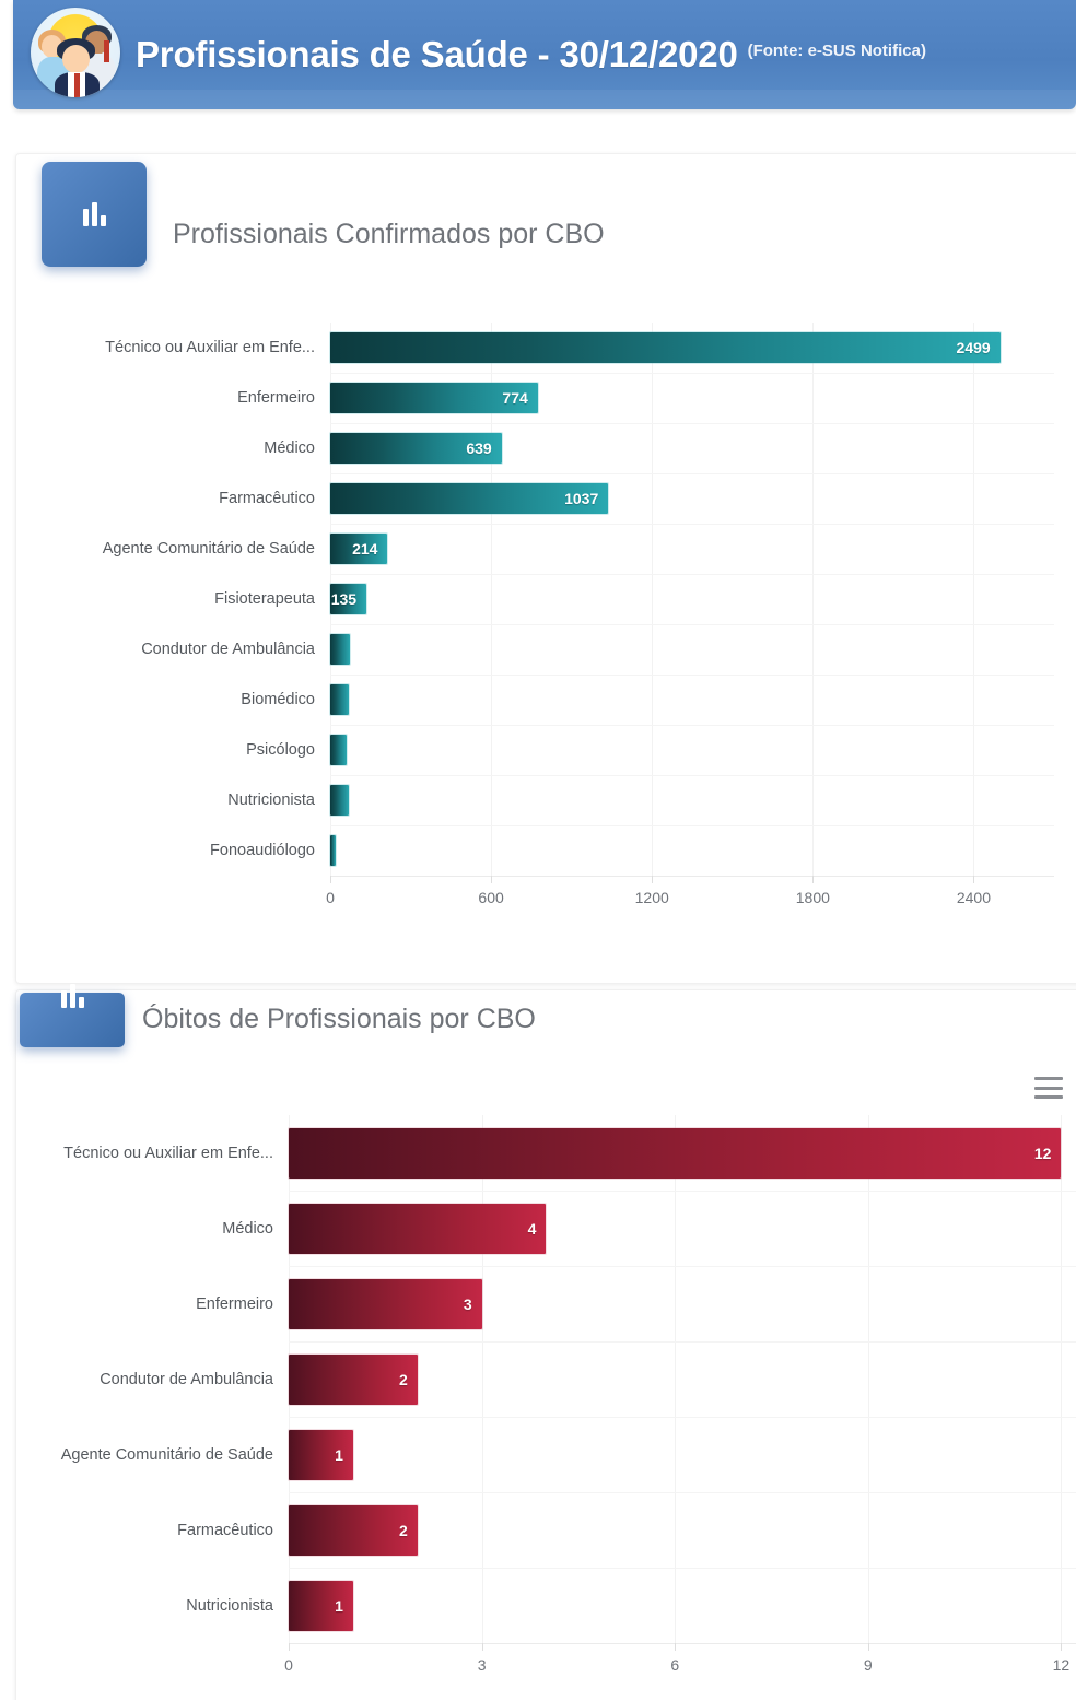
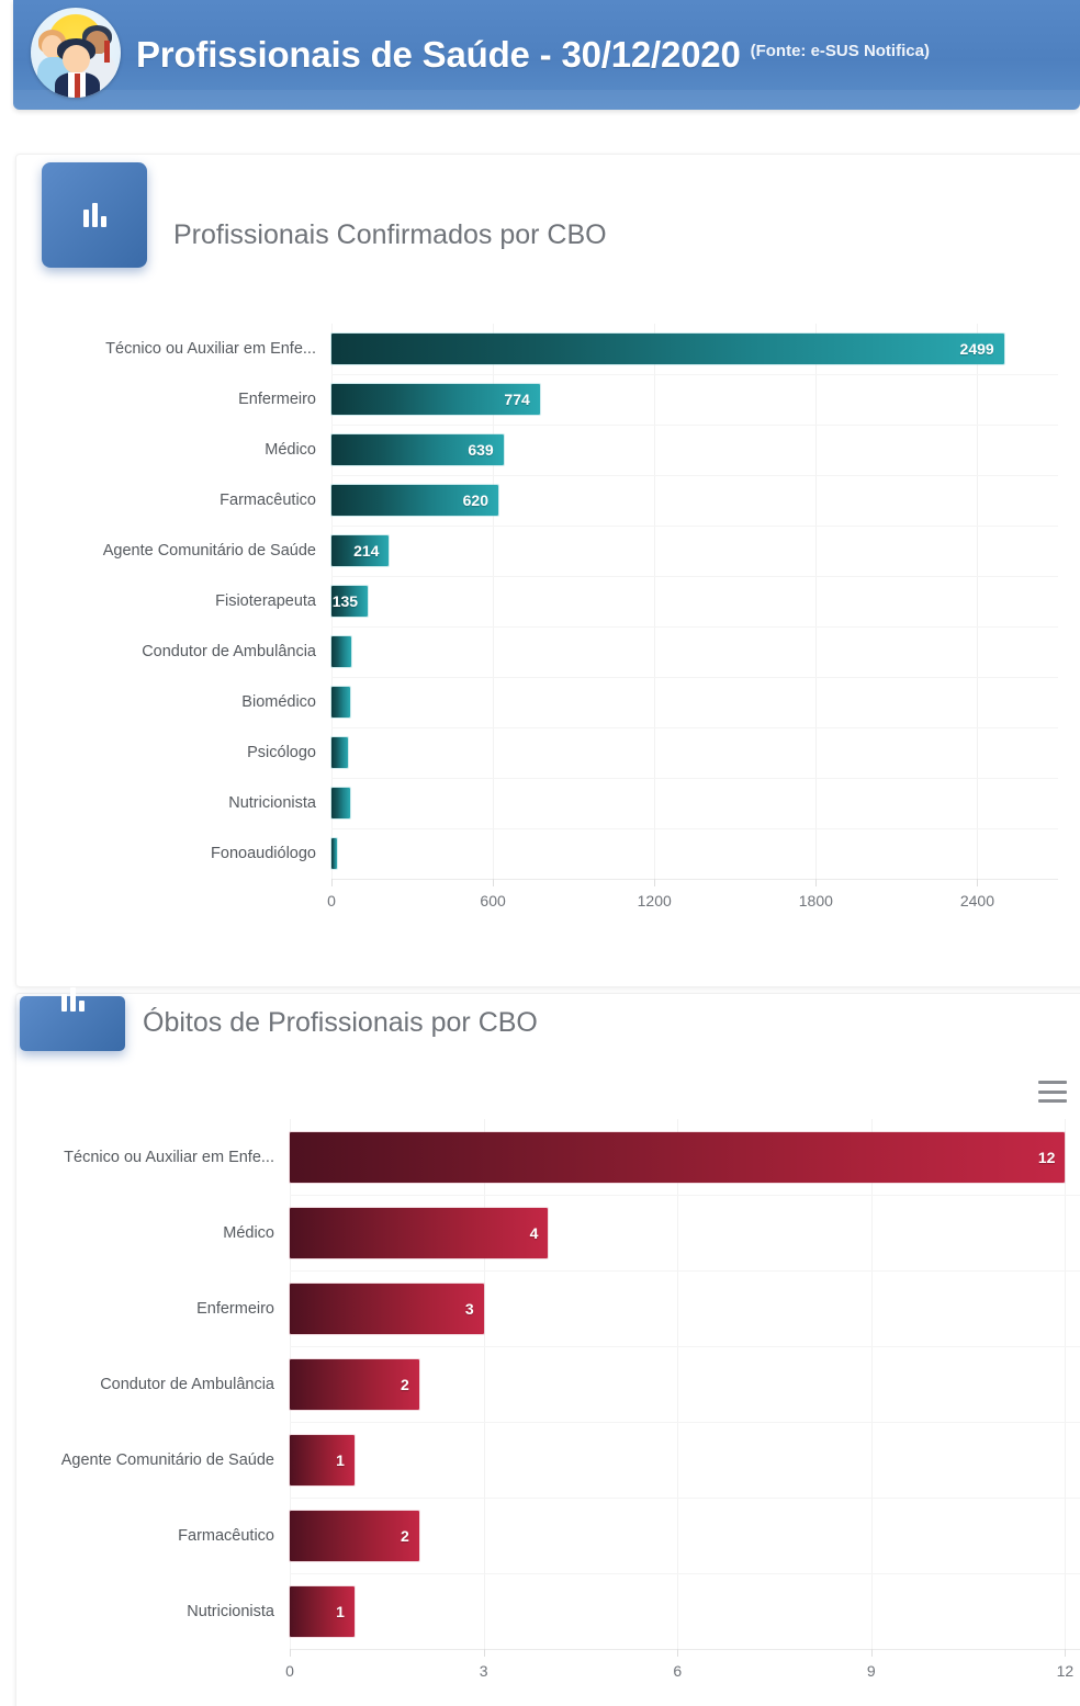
Profissionais Confirmados por CBO/Farmacêutico: 1037 -> 620
